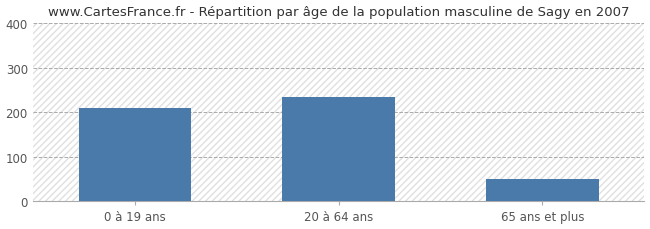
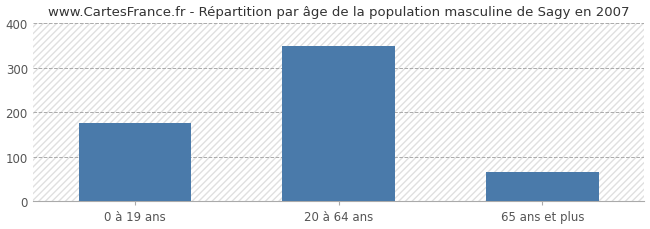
0 à 19 ans: 210 -> 175
20 à 64 ans: 235 -> 348
65 ans et plus: 50 -> 65
